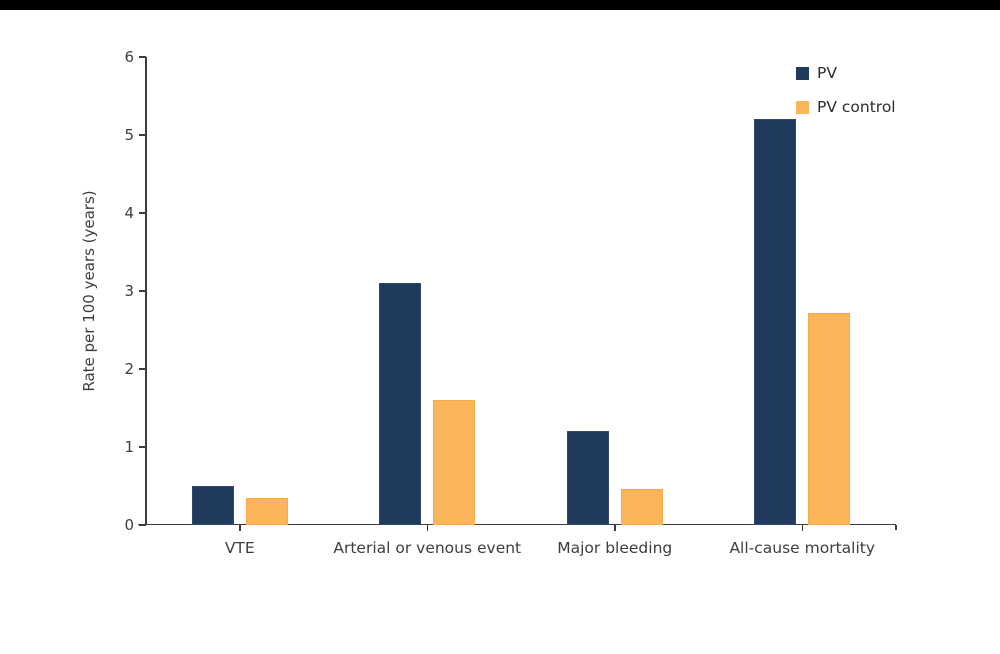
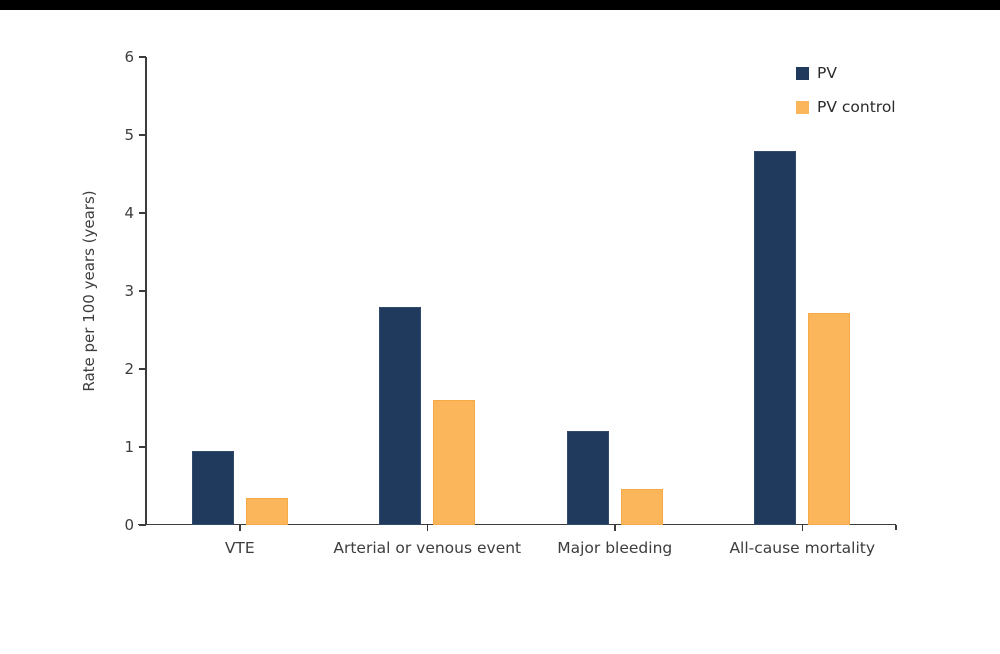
PV/VTE: 0.5 -> 0.9
PV/Arterial or venous event: 3.1 -> 2.8
PV/All-cause mortality: 5.2 -> 4.8
